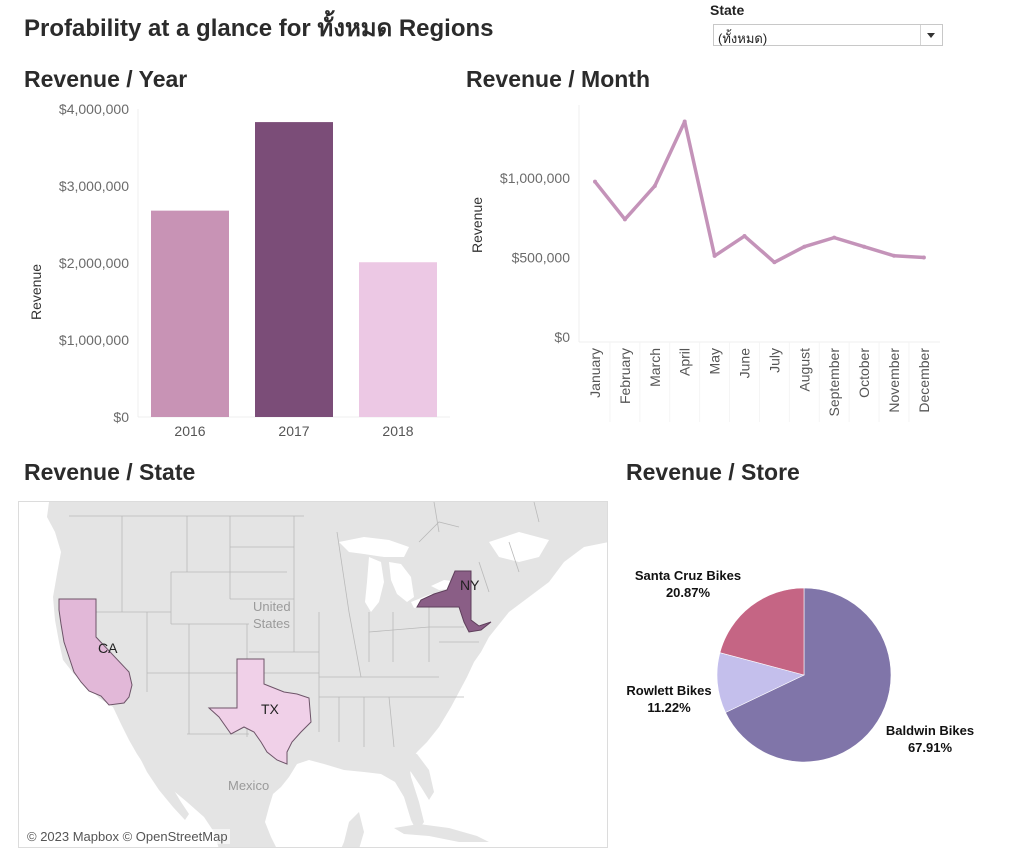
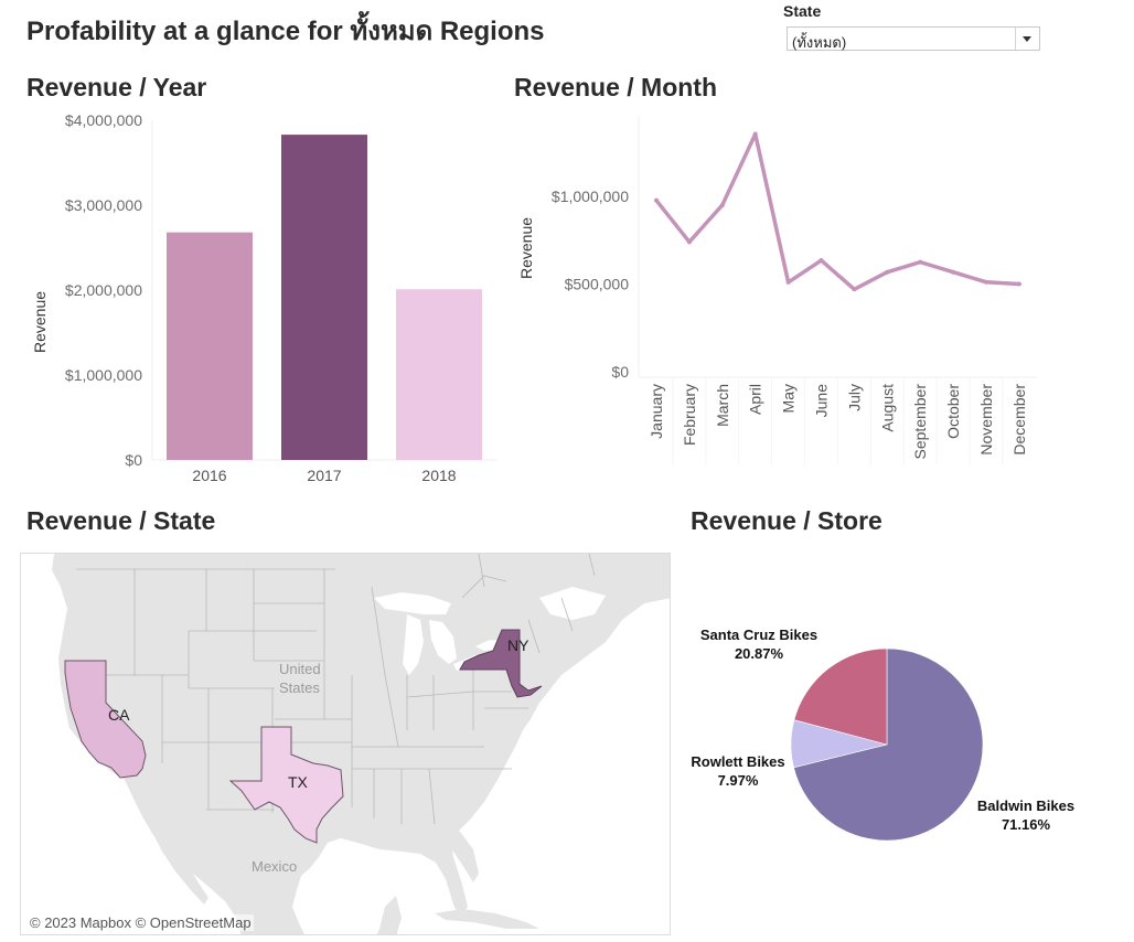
Revenue / Store/Baldwin Bikes: 67.91% -> 71.16%
Revenue / Store/Rowlett Bikes: 11.22% -> 7.97%
